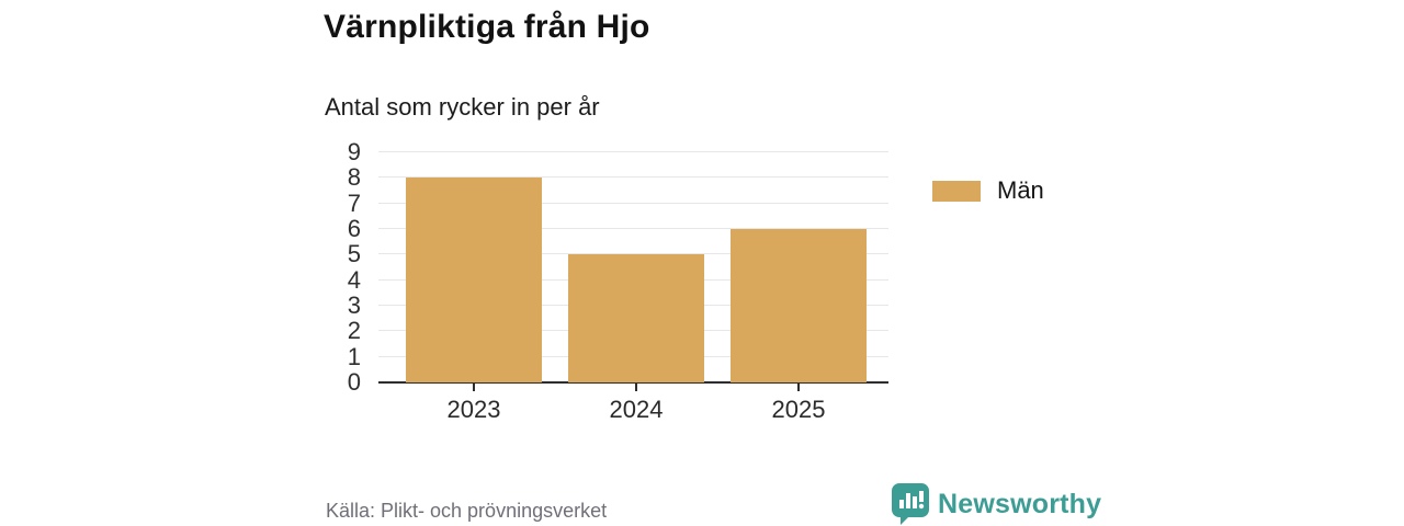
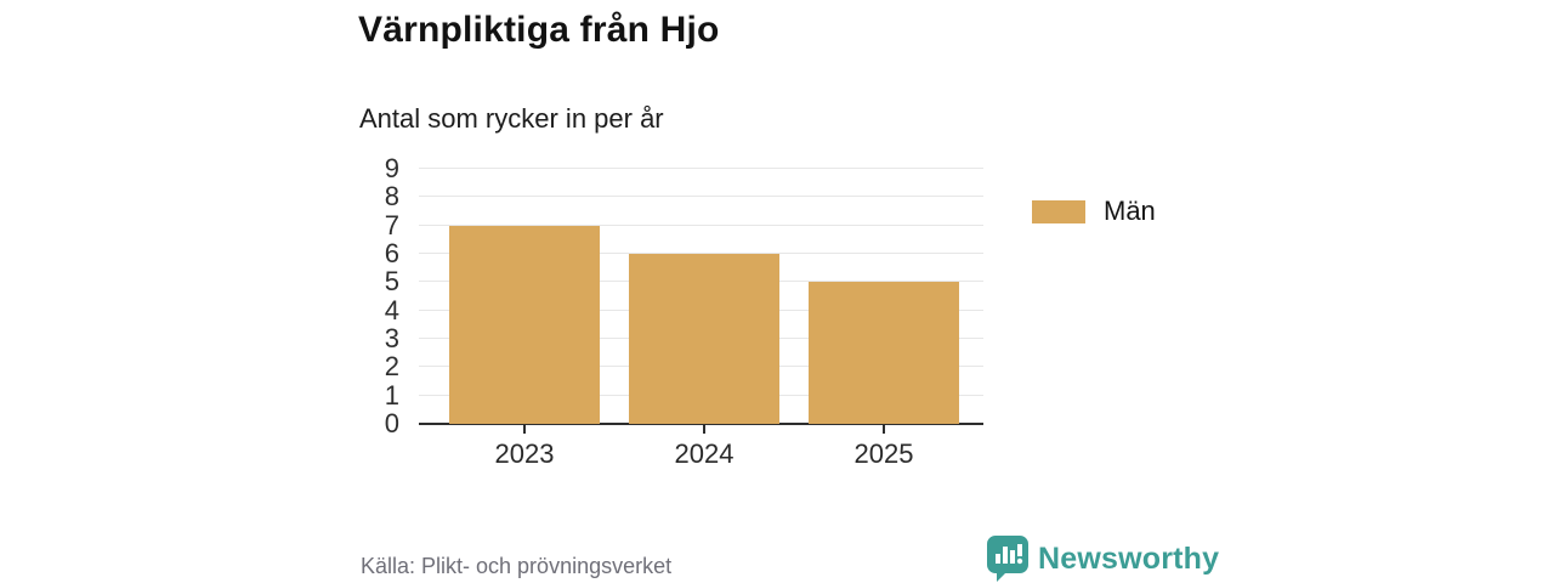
2023: 8 -> 7
2024: 5 -> 6
2025: 6 -> 5
